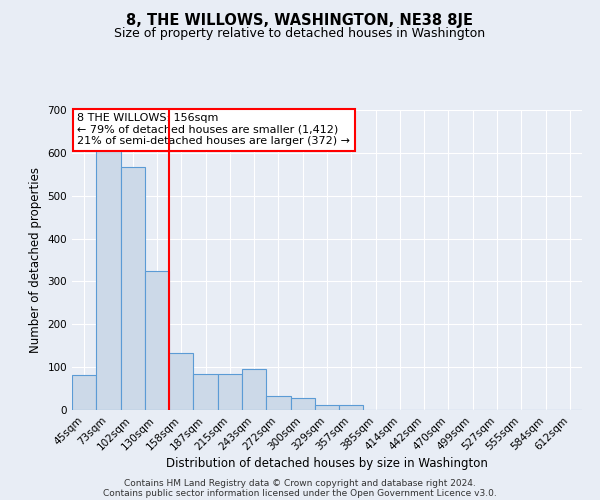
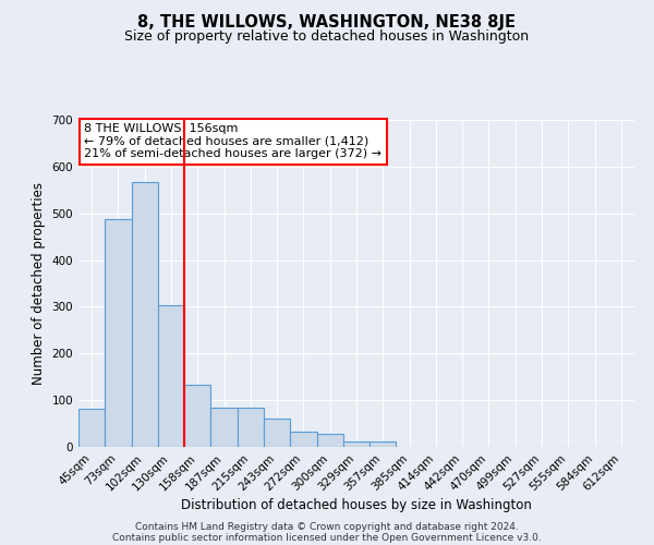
73sqm: 605 -> 488
130sqm: 325 -> 303
243sqm: 95 -> 60
